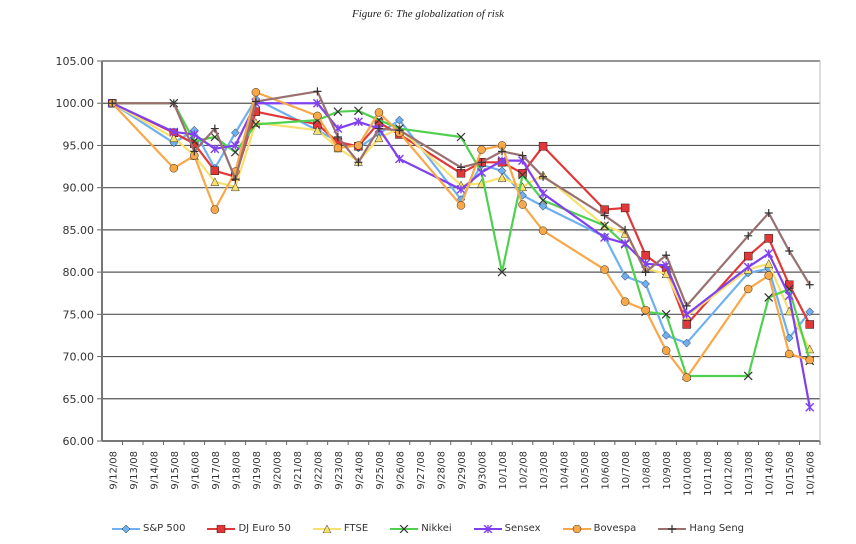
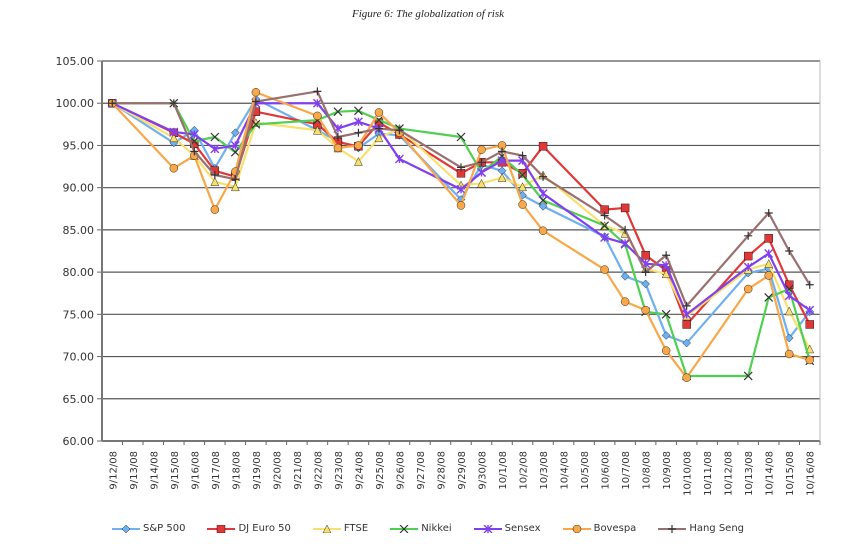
Hang Seng/9/17/08: 97 -> 92
Hang Seng/9/24/08: 93 -> 96
S&P 500/9/26/08: 98 -> 96
Nikkei/10/1/08: 80 -> 94
Sensex/10/16/08: 64 -> 76
